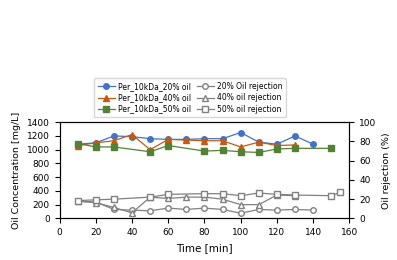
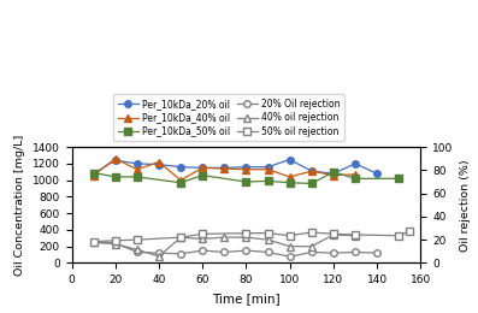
Per_10kDa_20% oil/20: 1100 -> 1240
Per_10kDa_40% oil/20: 1100 -> 1260
Per_10kDa_50% oil/120: 1010 -> 1100
